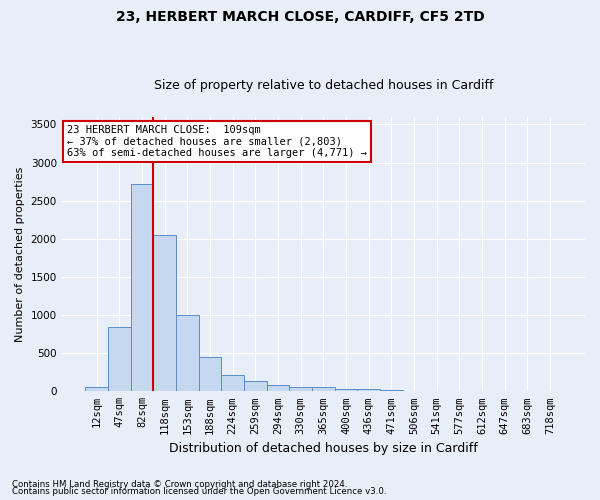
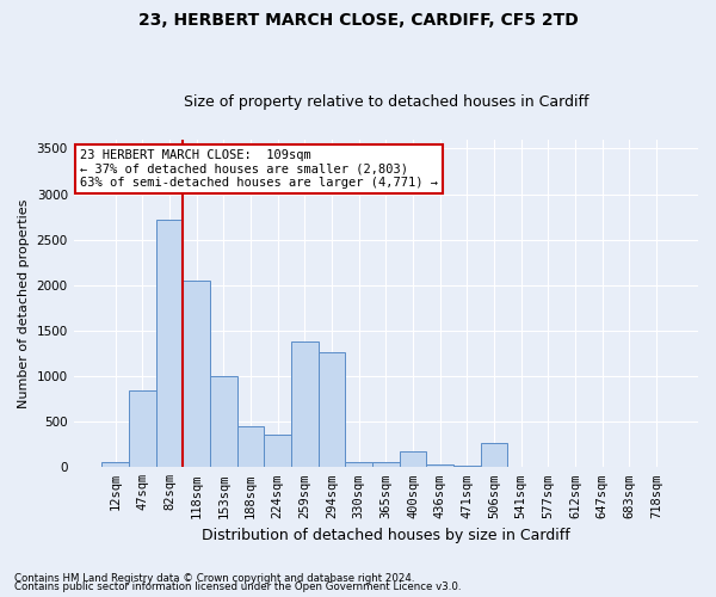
224sqm: 210 -> 360
259sqm: 140 -> 1380
294sqm: 80 -> 1260
400sqm: 20 -> 180
506sqm: 10 -> 260
